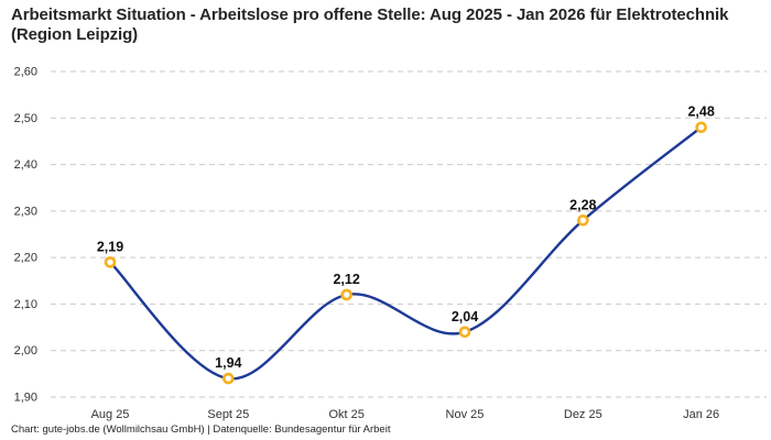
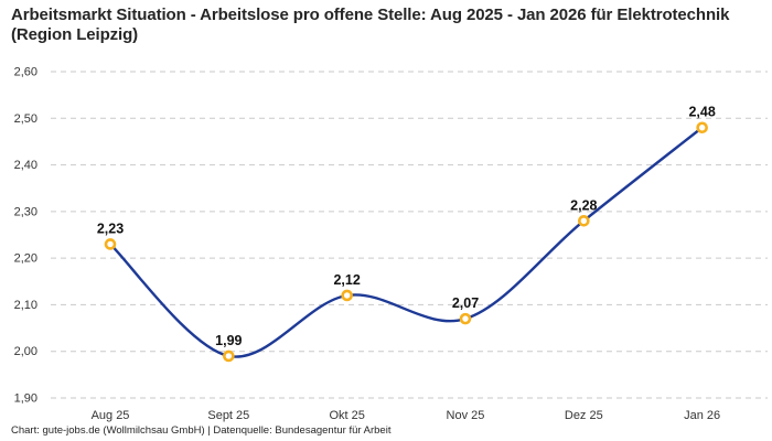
Aug 25: 2,19 -> 2,23
Sept 25: 1,94 -> 1,99
Nov 25: 2,04 -> 2,07
